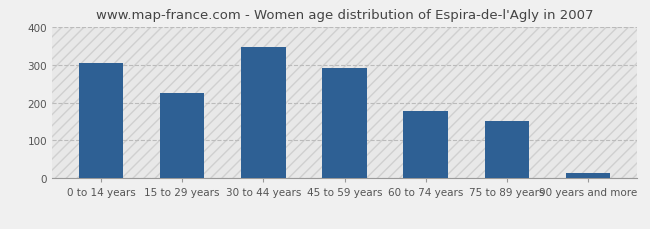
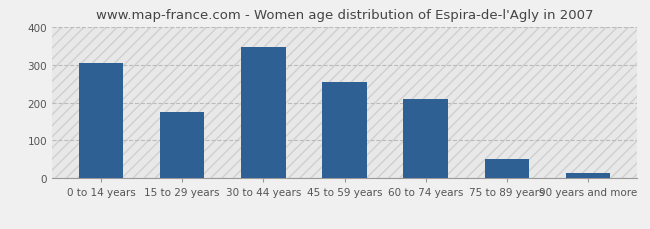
15 to 29 years: 225 -> 175
45 to 59 years: 290 -> 255
60 to 74 years: 178 -> 210
75 to 89 years: 150 -> 50
